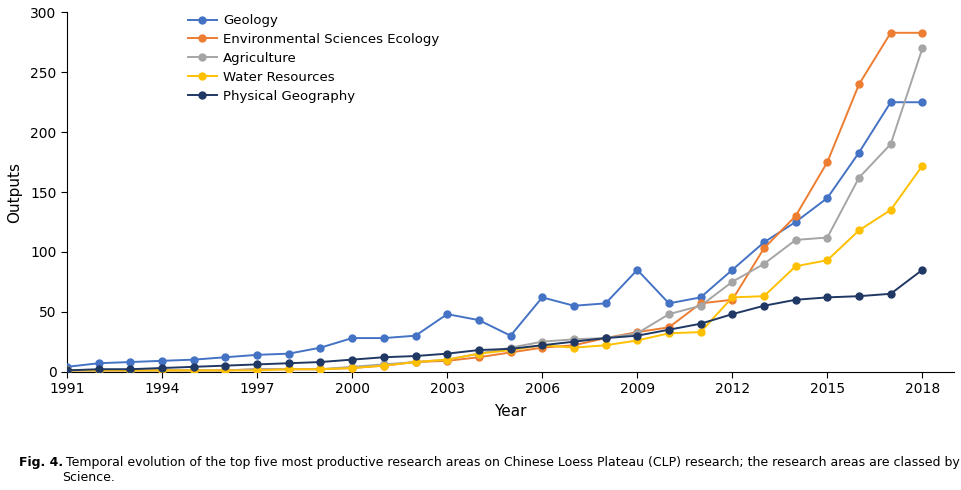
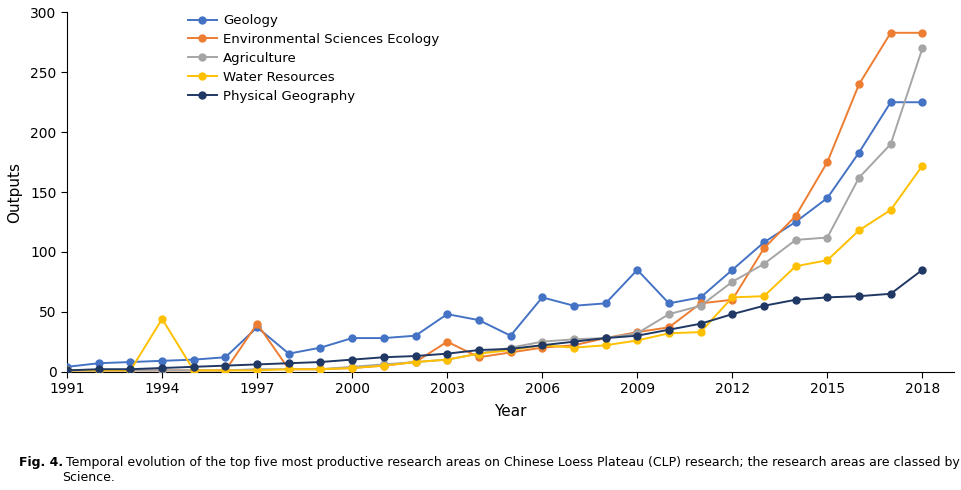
Water Resources/1994: 1 -> 44
Geology/1997: 14 -> 37
Environmental Sciences Ecology/1997: 2 -> 40
Environmental Sciences Ecology/2003: 9 -> 25
